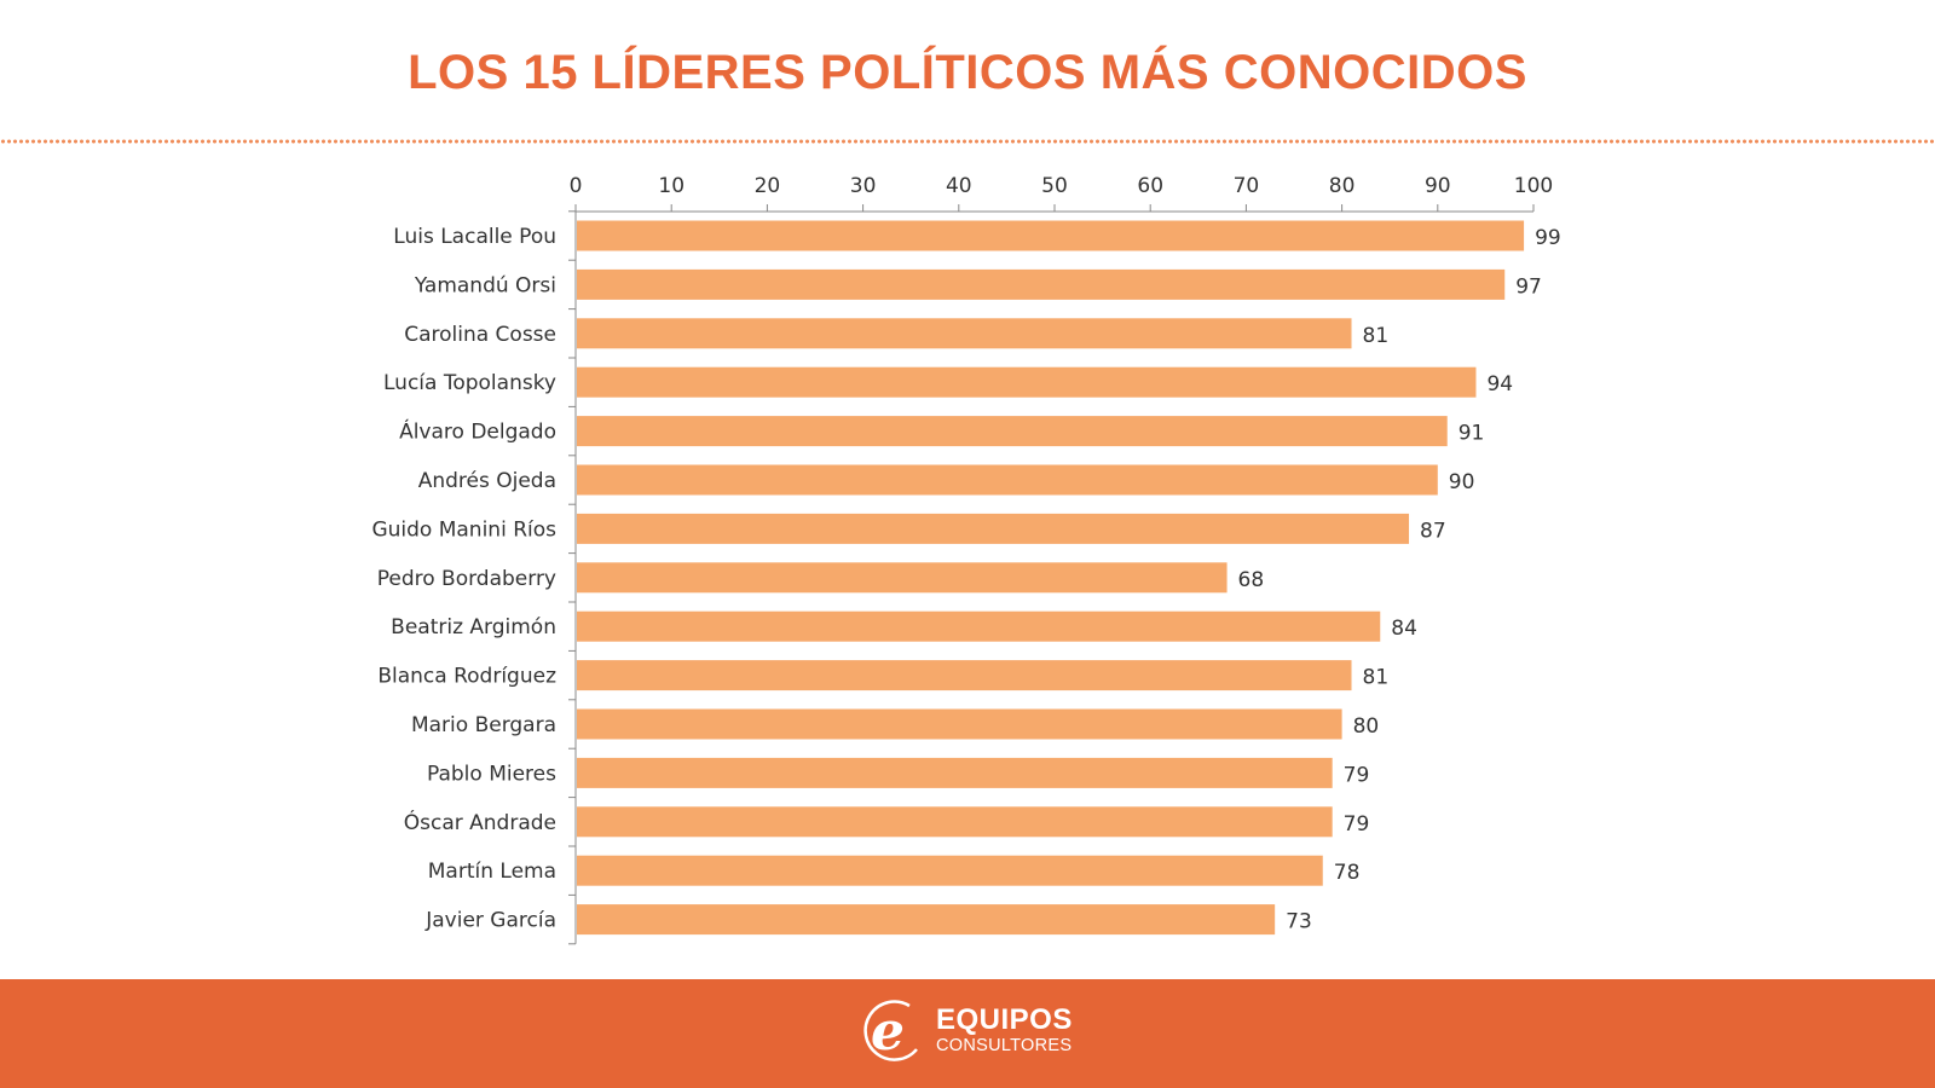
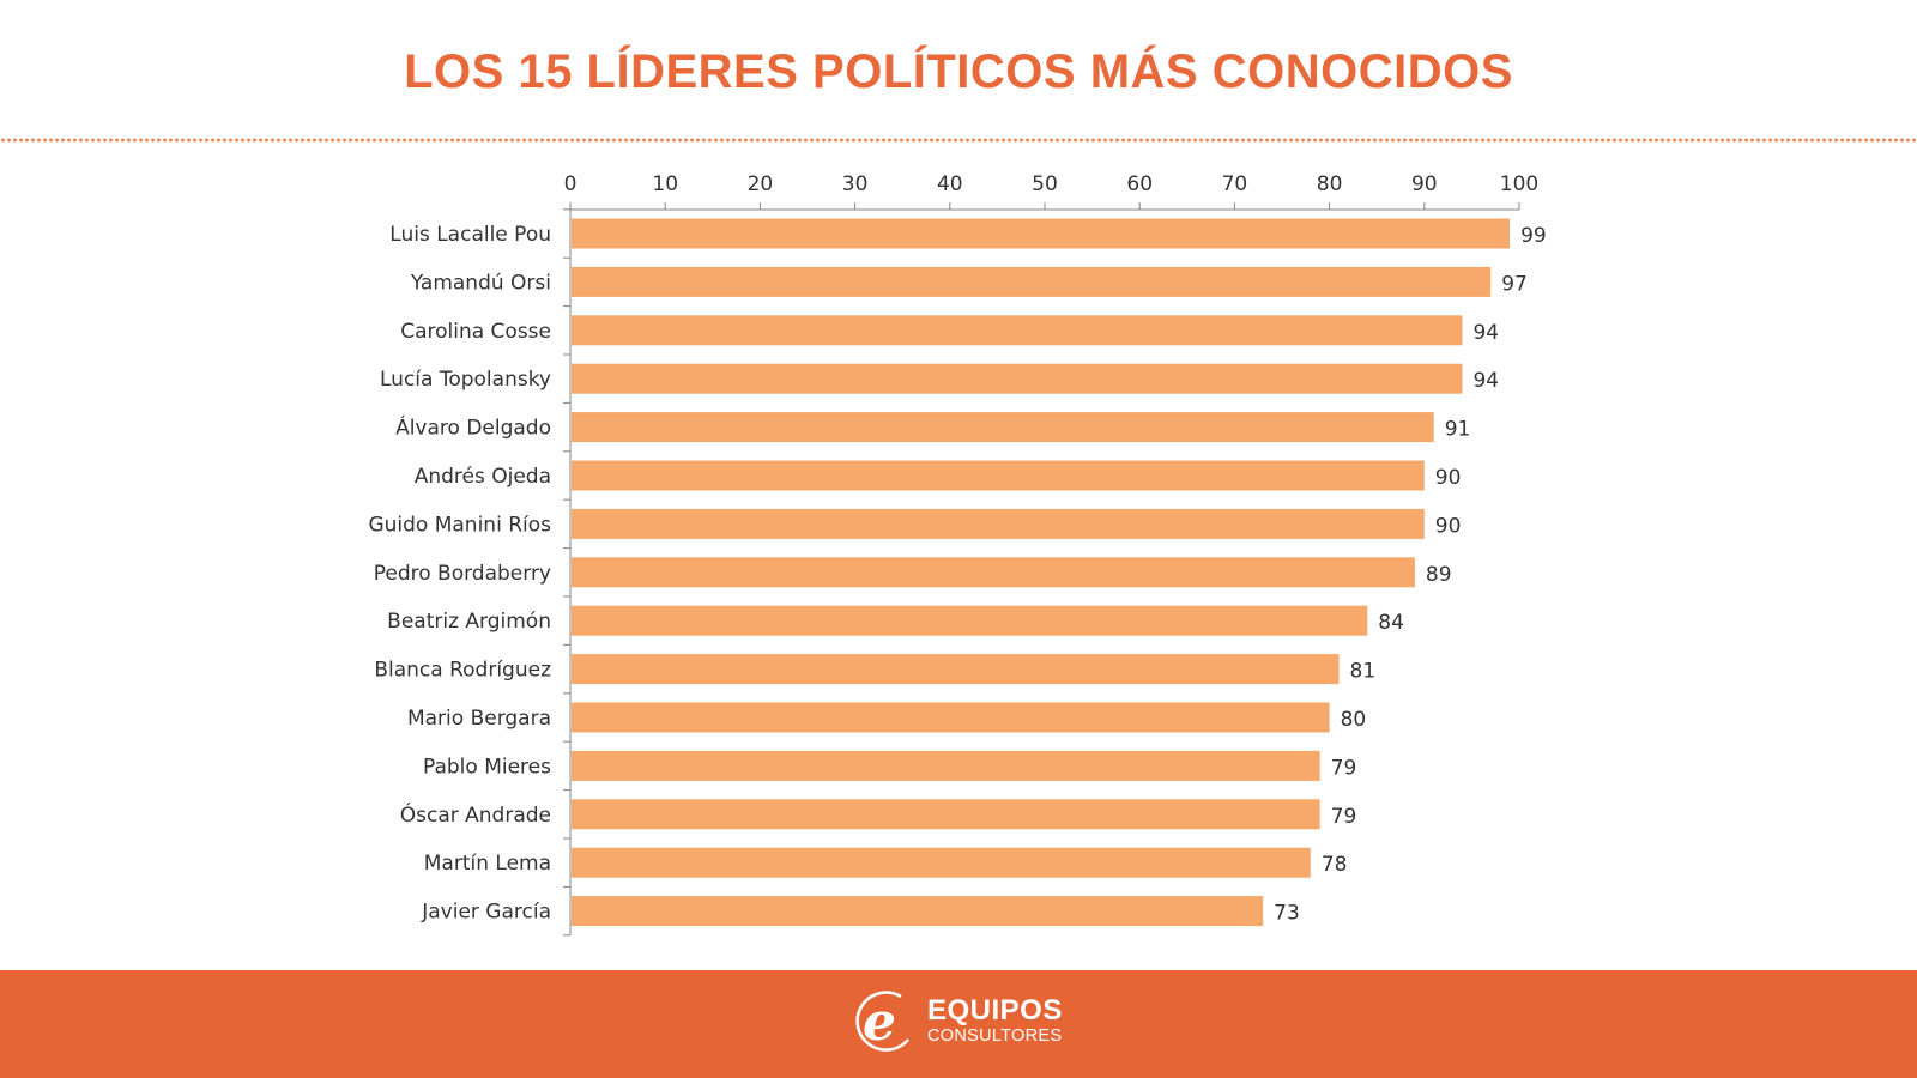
Carolina Cosse: 81 -> 94
Guido Manini Ríos: 87 -> 90
Pedro Bordaberry: 68 -> 89
